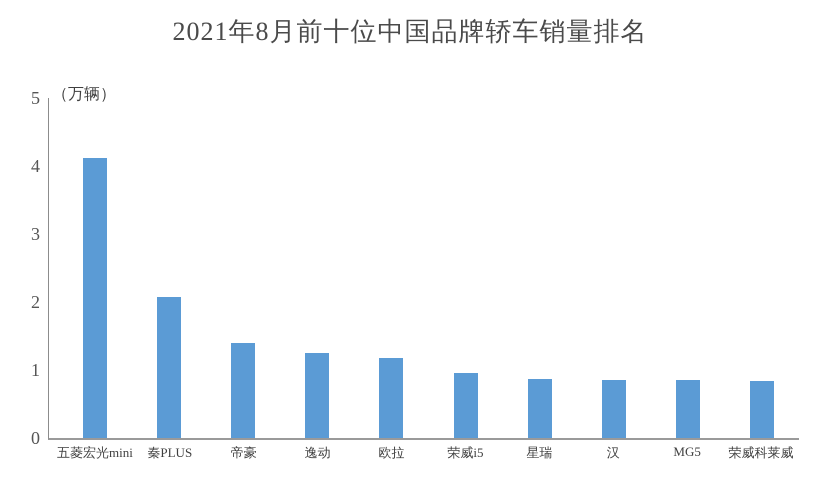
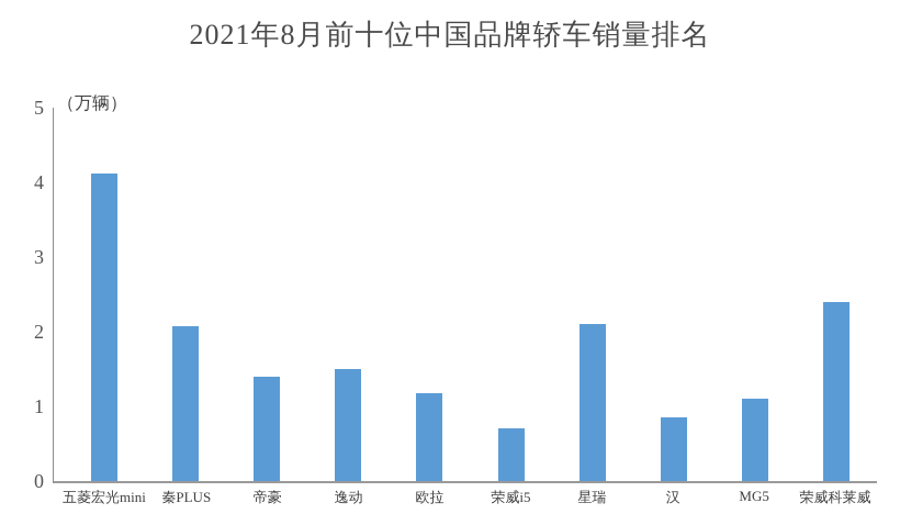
逸动: 1.2 -> 1.5
荣威i5: 1.0 -> 0.7
星瑞: 0.9 -> 2.1
MG5: 0.9 -> 1.1
荣威科莱威: 0.8 -> 2.4
